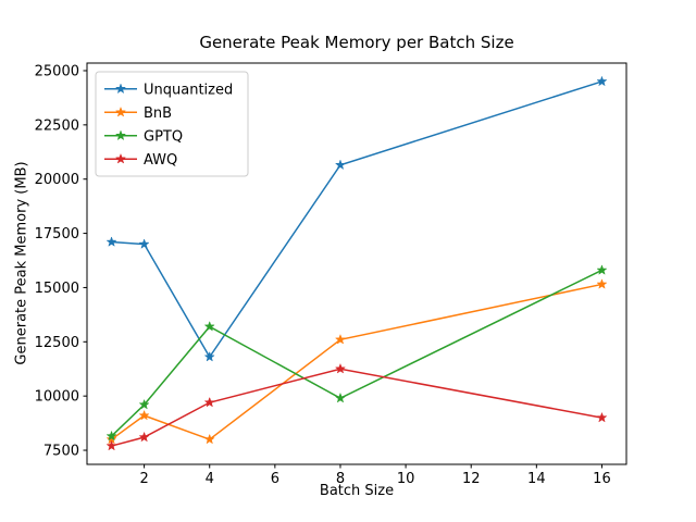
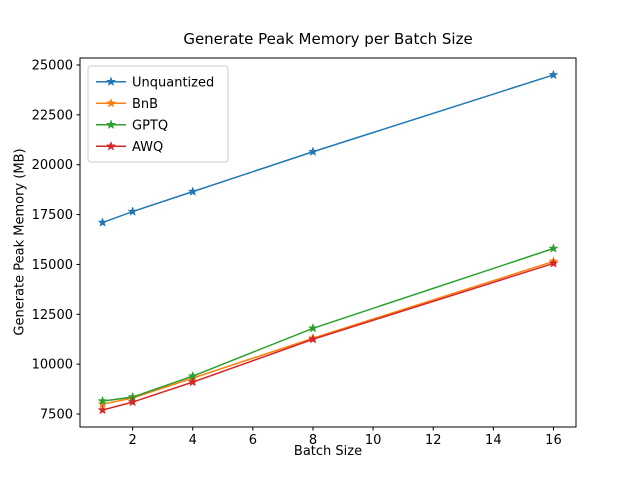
Unquantized/2: 17000 -> 17600
BnB/2: 9100 -> 8300
GPTQ/2: 9600 -> 8400
Unquantized/4: 11800 -> 18600
BnB/4: 8000 -> 9300
GPTQ/4: 13200 -> 9400
AWQ/4: 9700 -> 9100
BnB/8: 12600 -> 11300
GPTQ/8: 9900 -> 11800
AWQ/16: 9000 -> 15000
